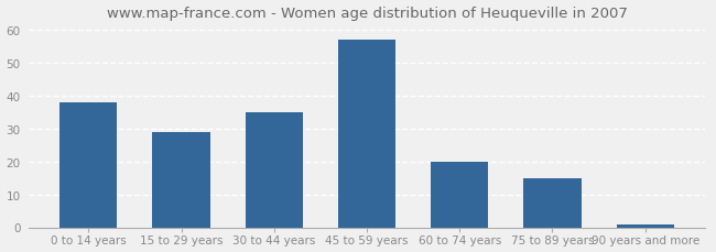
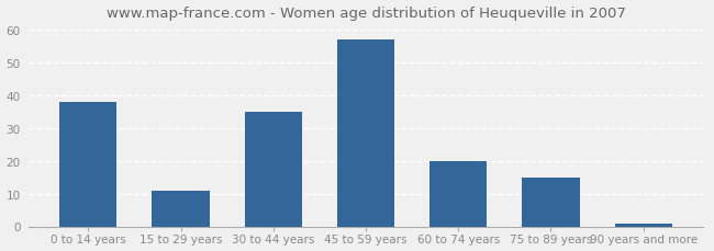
15 to 29 years: 29 -> 11
